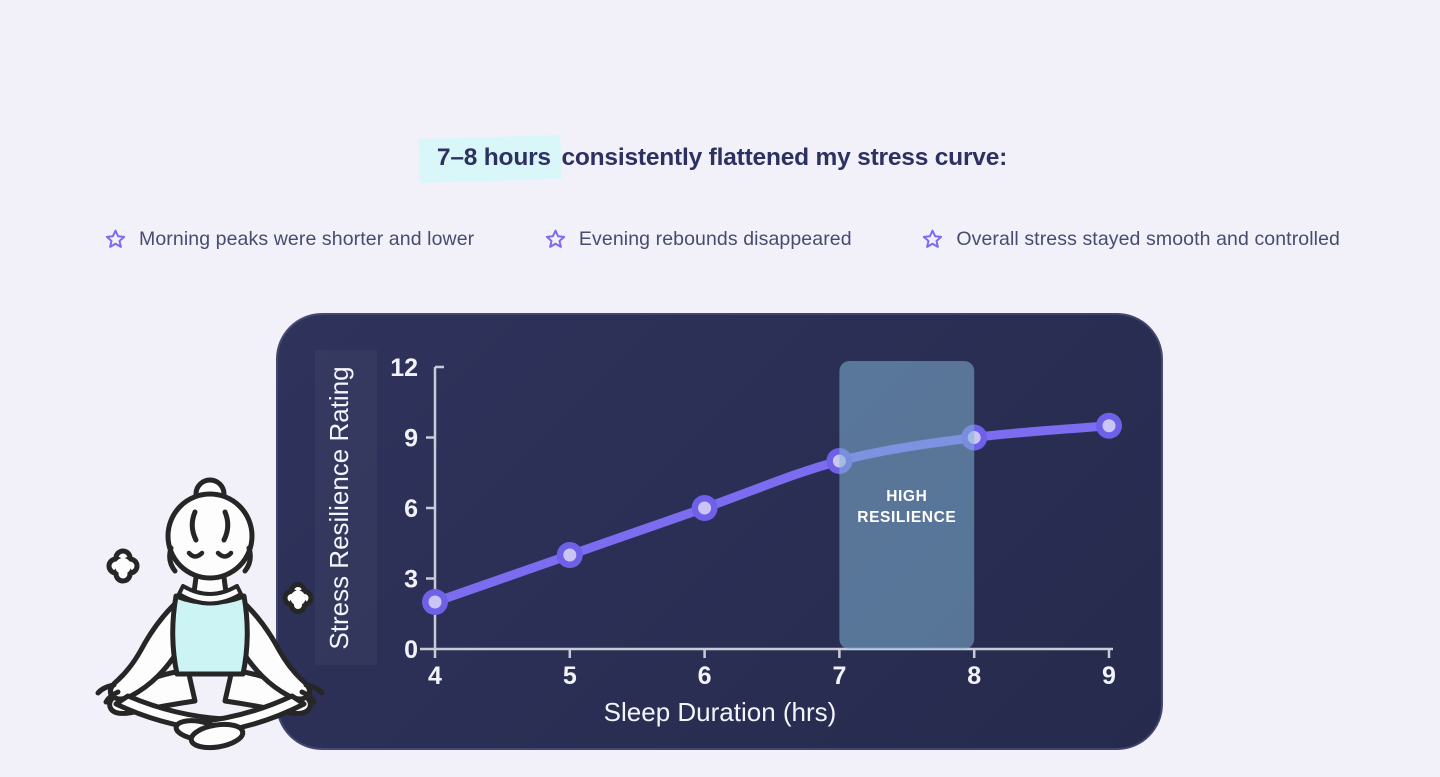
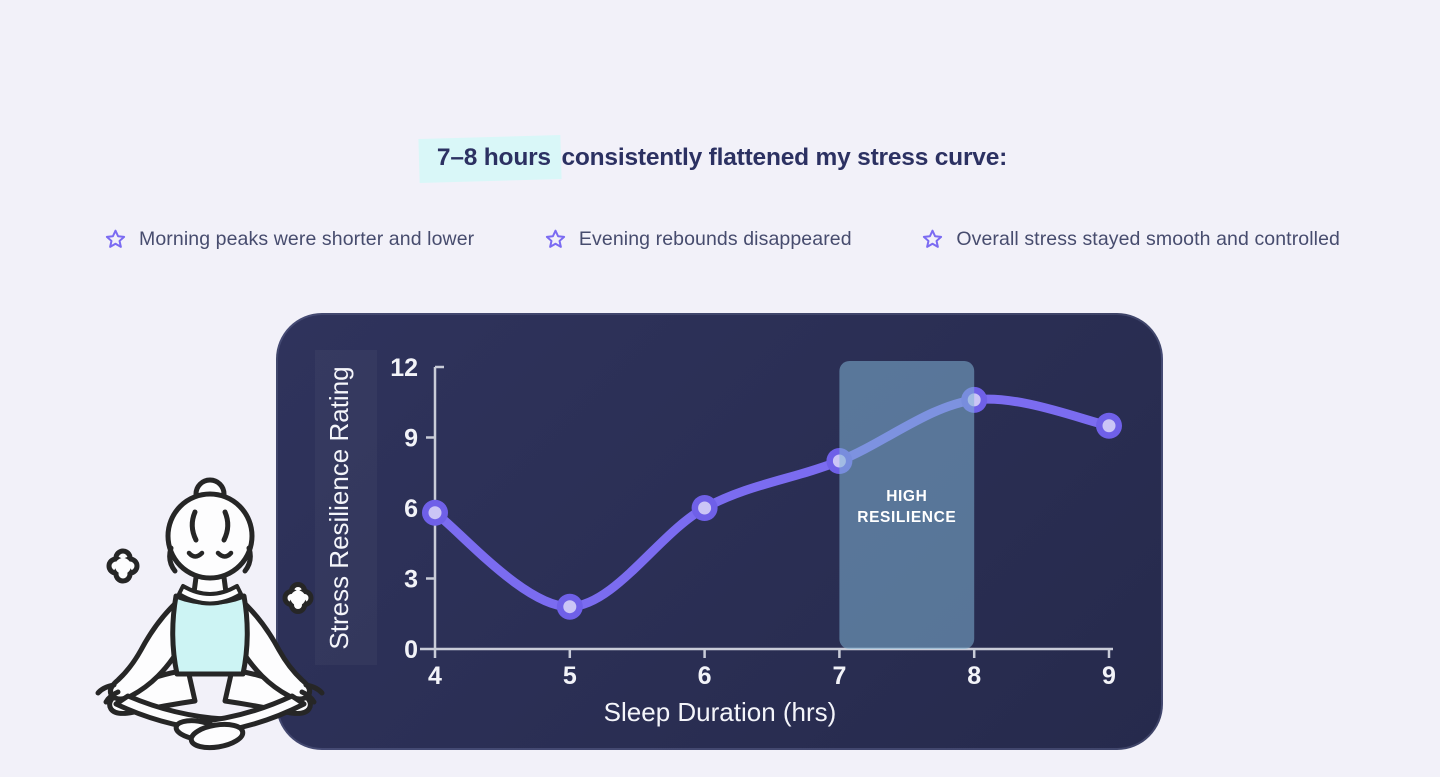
4: 2.0 -> 5.8
5: 4.0 -> 1.8
8: 9.0 -> 10.6
